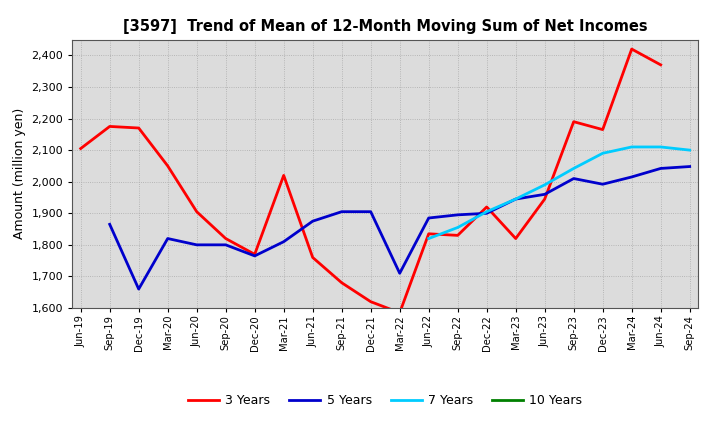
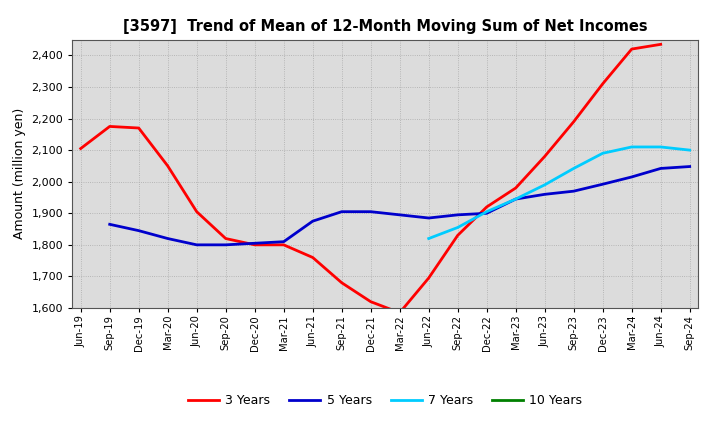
5 Years/Dec-19: 1,660 -> 1,845
3 Years/Dec-20: 1,770 -> 1,800
5 Years/Dec-20: 1,765 -> 1,805
3 Years/Mar-21: 2,020 -> 1,800
5 Years/Mar-22: 1,710 -> 1,895
3 Years/Jun-22: 1,835 -> 1,695
3 Years/Mar-23: 1,820 -> 1,980
3 Years/Jun-23: 1,945 -> 2,080
5 Years/Sep-23: 2,010 -> 1,970
3 Years/Dec-23: 2,165 -> 2,310
3 Years/Jun-24: 2,370 -> 2,435
